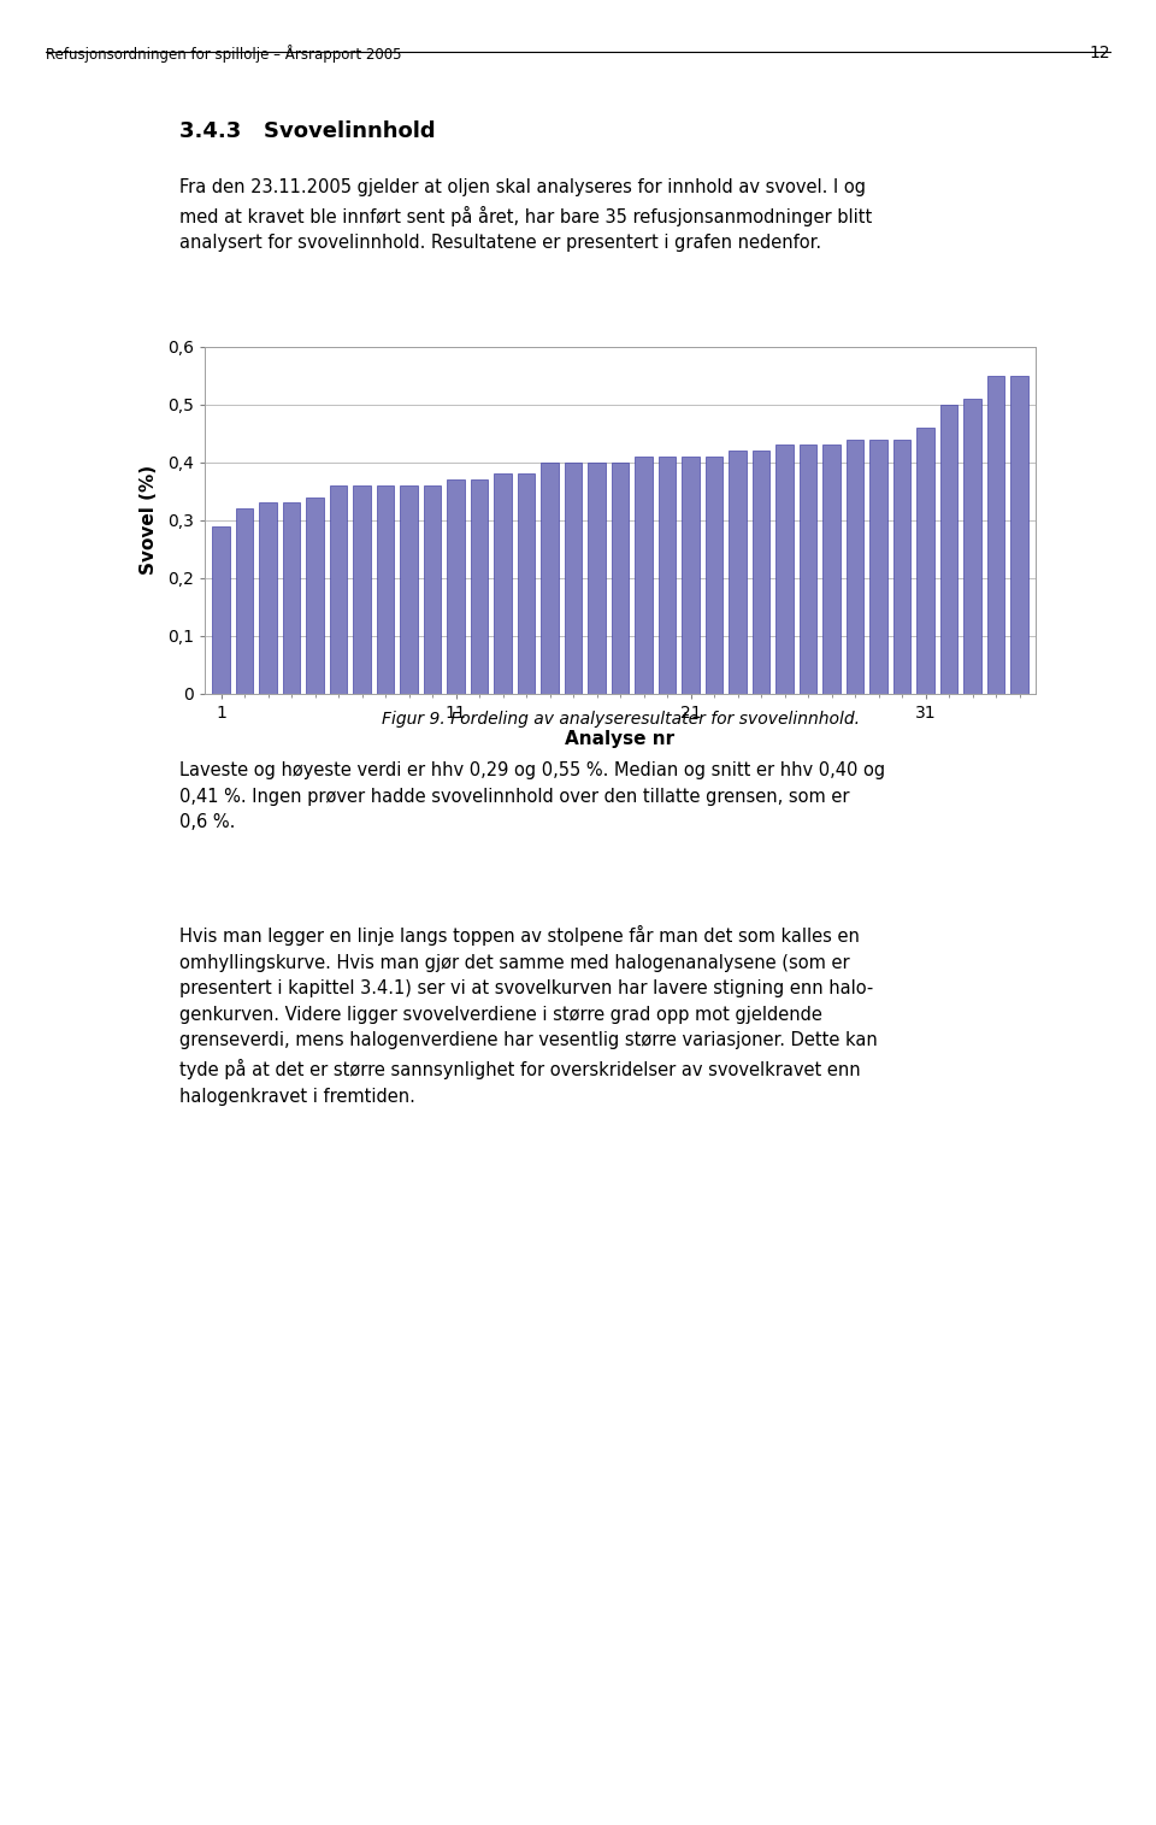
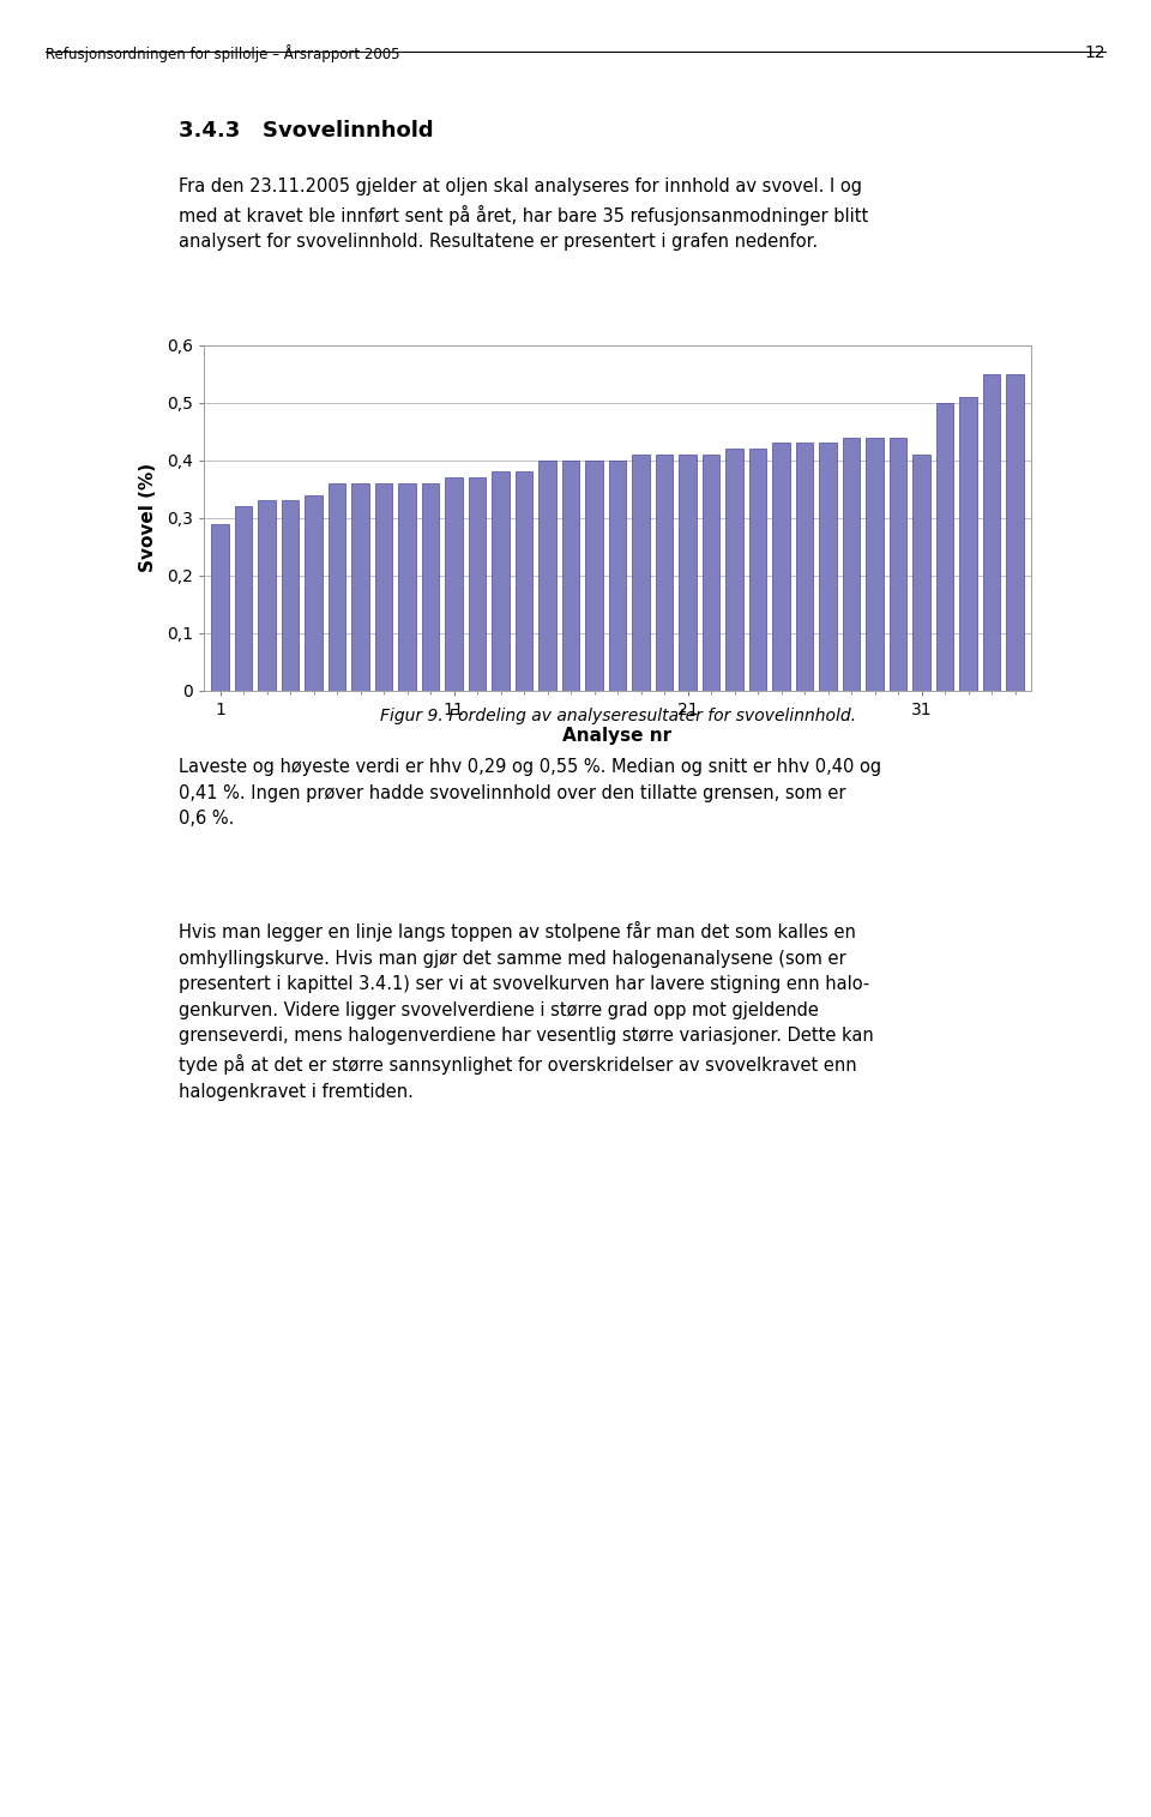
31: 0,46 -> 0,41
